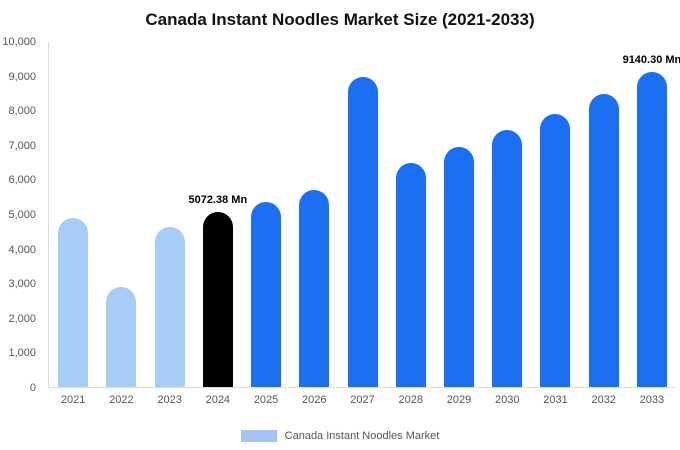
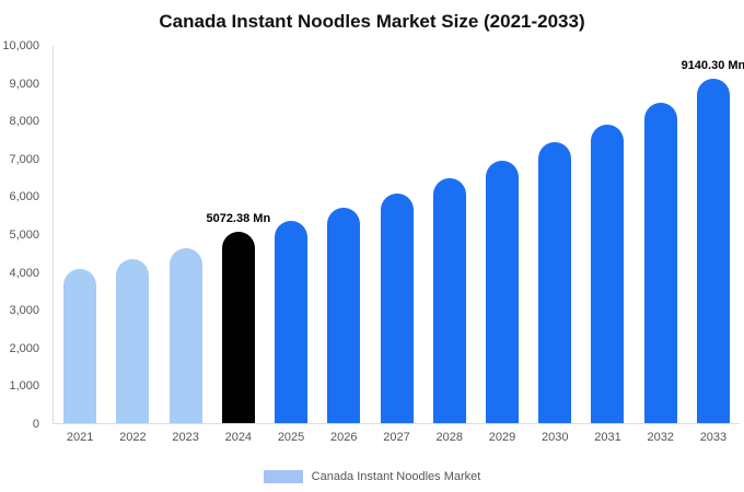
2021: 4900 -> 4100
2022: 2900 -> 4400
2027: 9000 -> 6100
